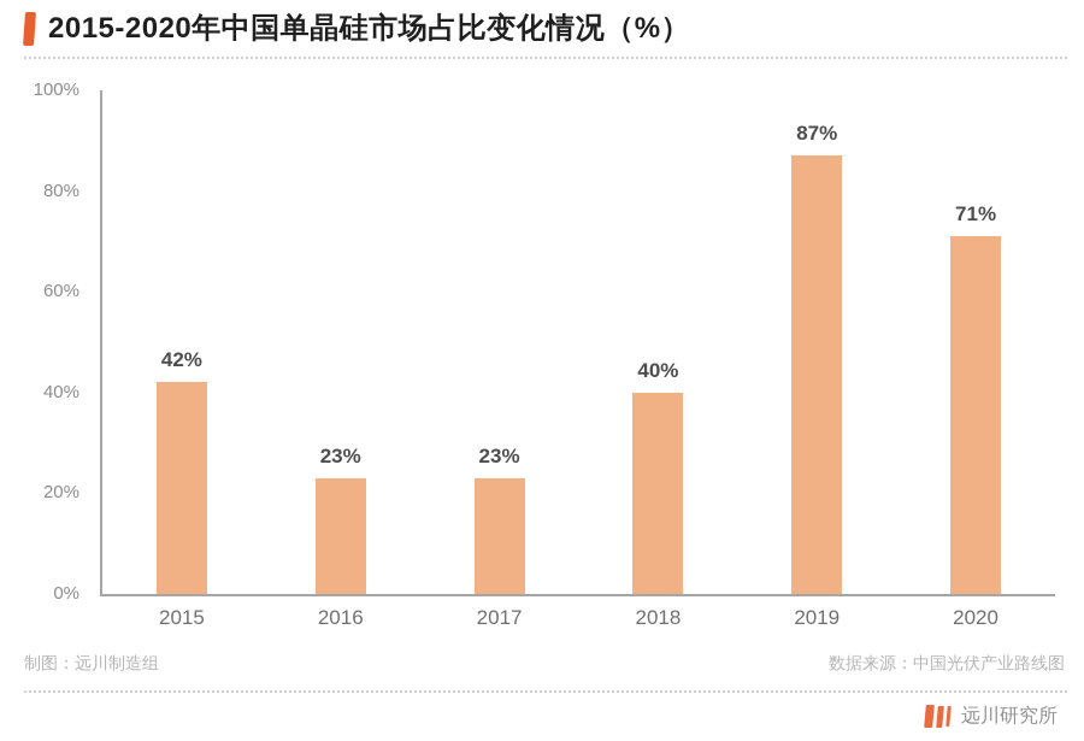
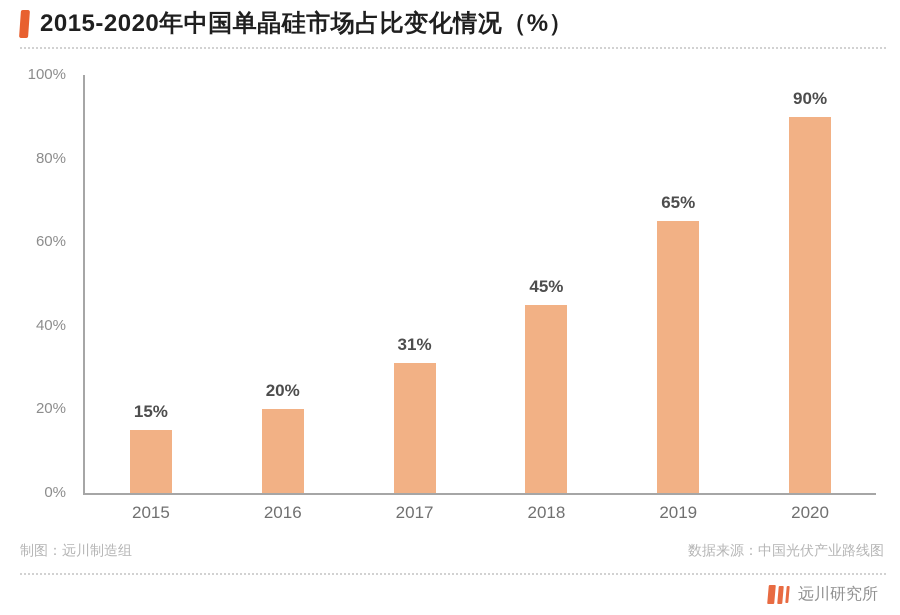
2015: 42% -> 15%
2016: 23% -> 20%
2017: 23% -> 31%
2018: 40% -> 45%
2019: 87% -> 65%
2020: 71% -> 90%
